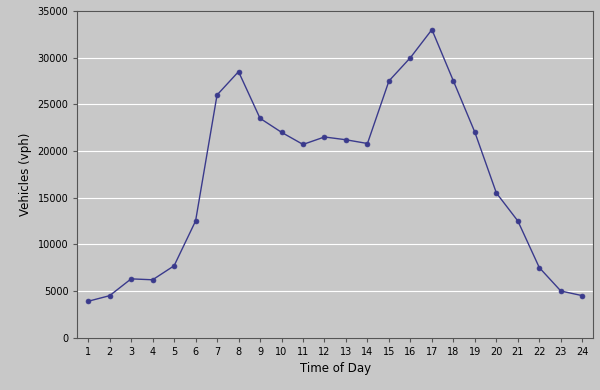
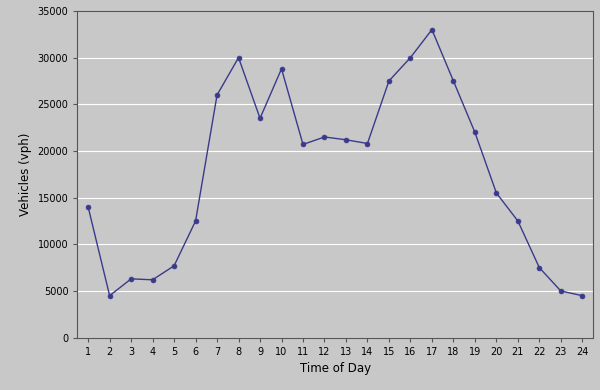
1: 3900 -> 14000
8: 28500 -> 30000
10: 22000 -> 28800
